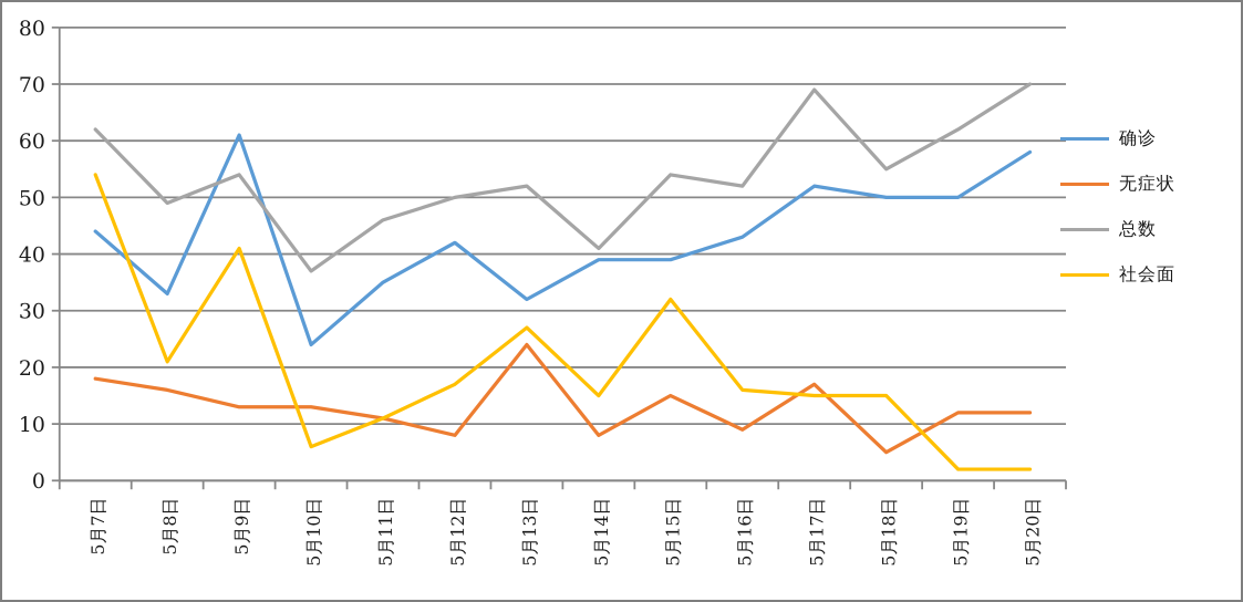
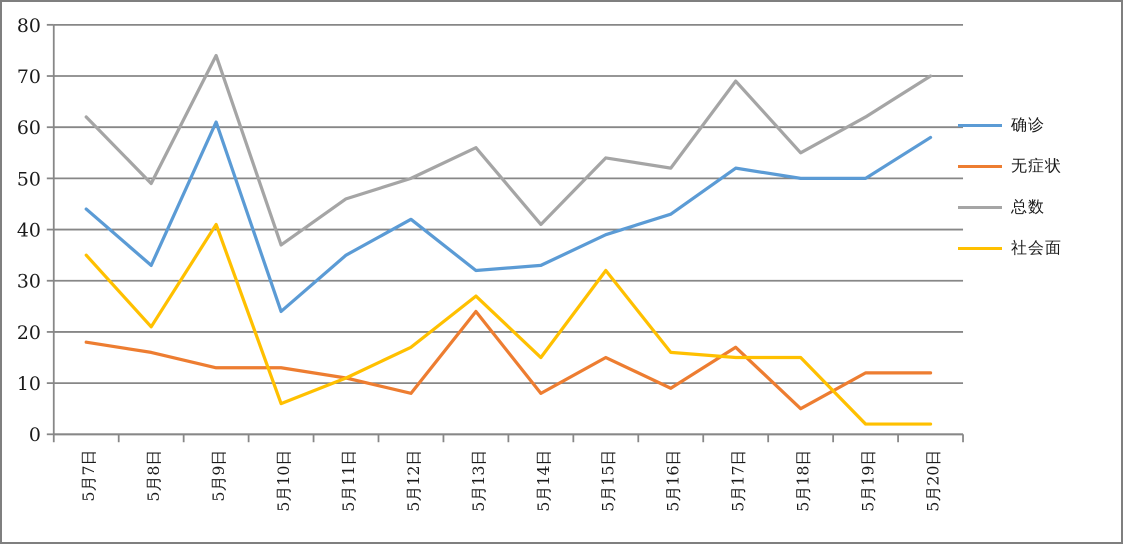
社会面/5月7日: 54 -> 35
总数/5月9日: 54 -> 74
总数/5月13日: 52 -> 56
确诊/5月14日: 39 -> 33
